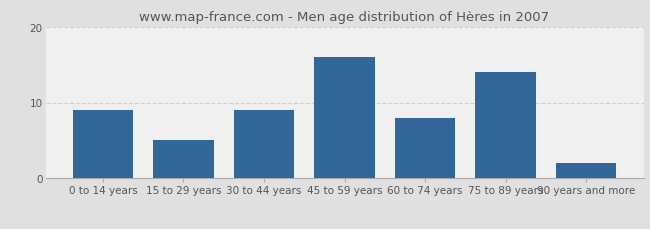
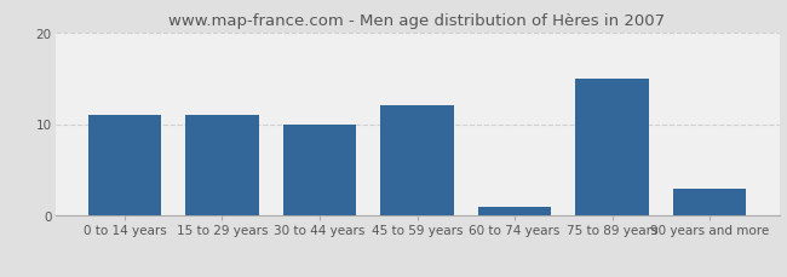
0 to 14 years: 9 -> 11
15 to 29 years: 5 -> 11
30 to 44 years: 9 -> 10
45 to 59 years: 16 -> 12
60 to 74 years: 8 -> 1
75 to 89 years: 14 -> 15
90 years and more: 2 -> 3
